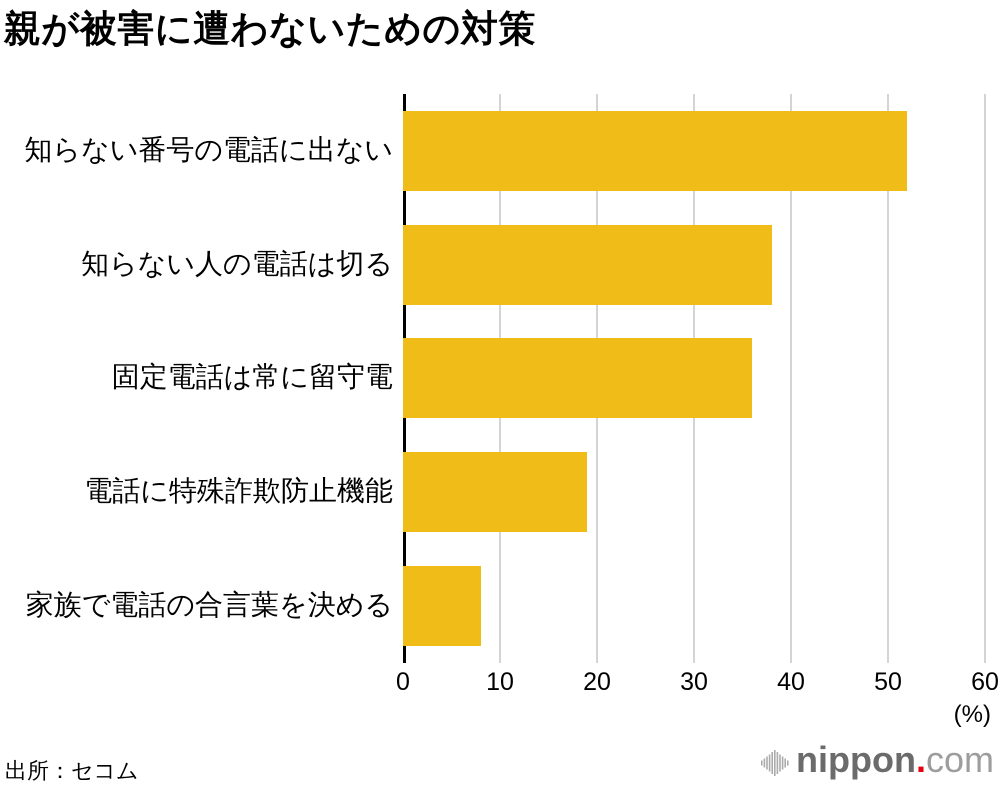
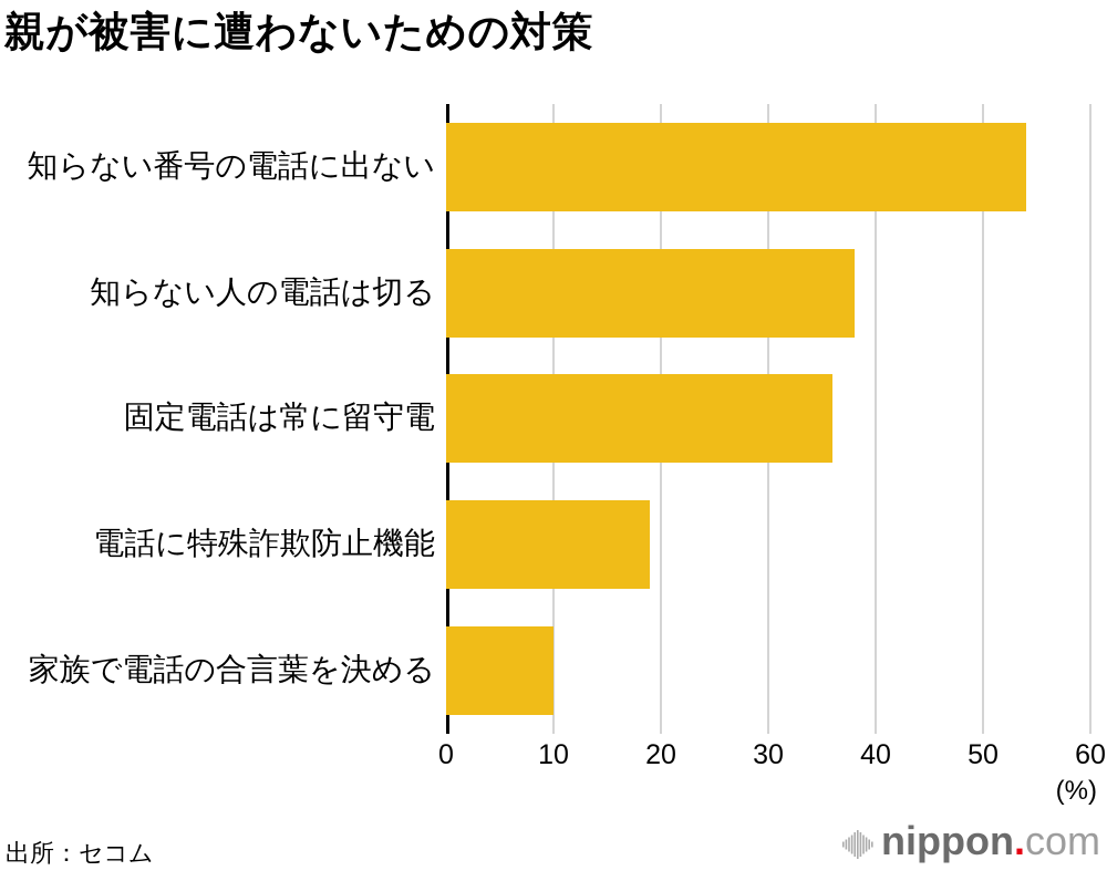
知らない番号の電話に出ない: 52 -> 54
家族で電話の合言葉を決める: 8 -> 10
